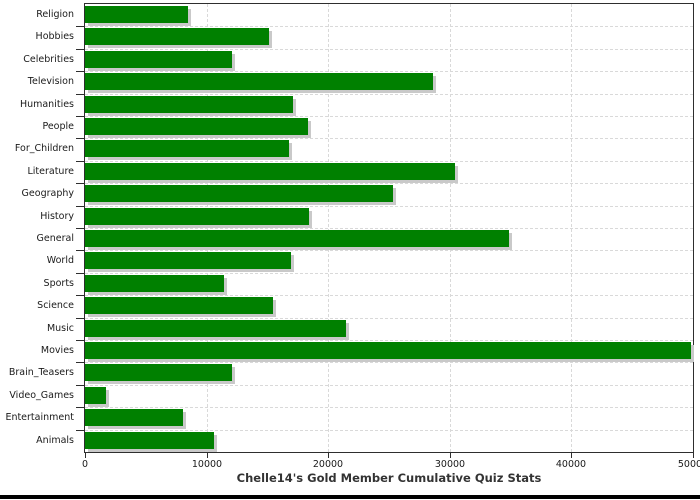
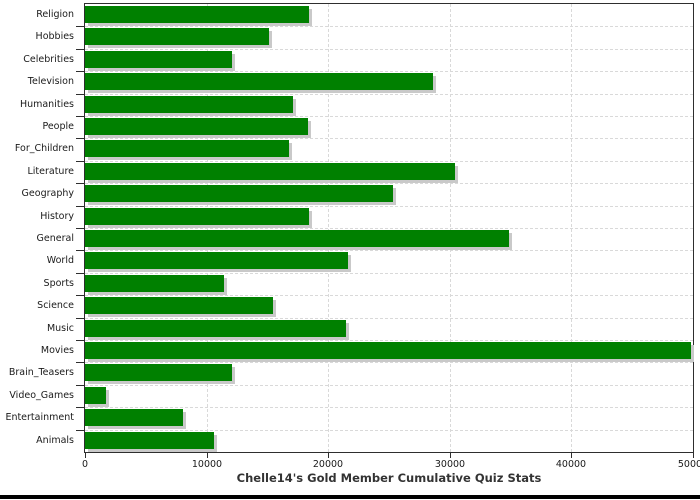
Religion: 8500 -> 18400
World: 16900 -> 21600
